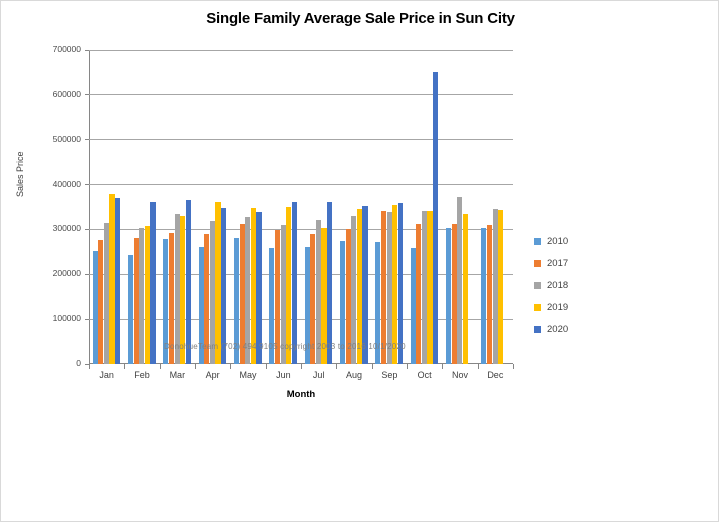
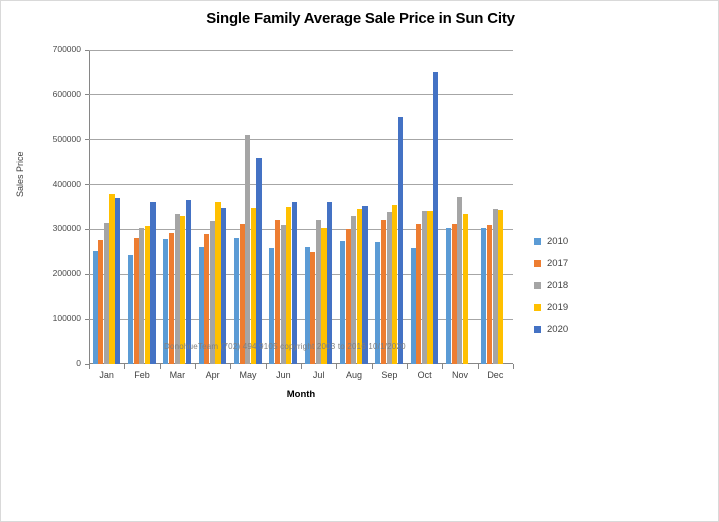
2018/May: 330000 -> 510000
2020/May: 340000 -> 460000
2017/Jun: 300000 -> 320000
2017/Jul: 290000 -> 250000
2017/Sep: 340000 -> 320000
2020/Sep: 360000 -> 550000
